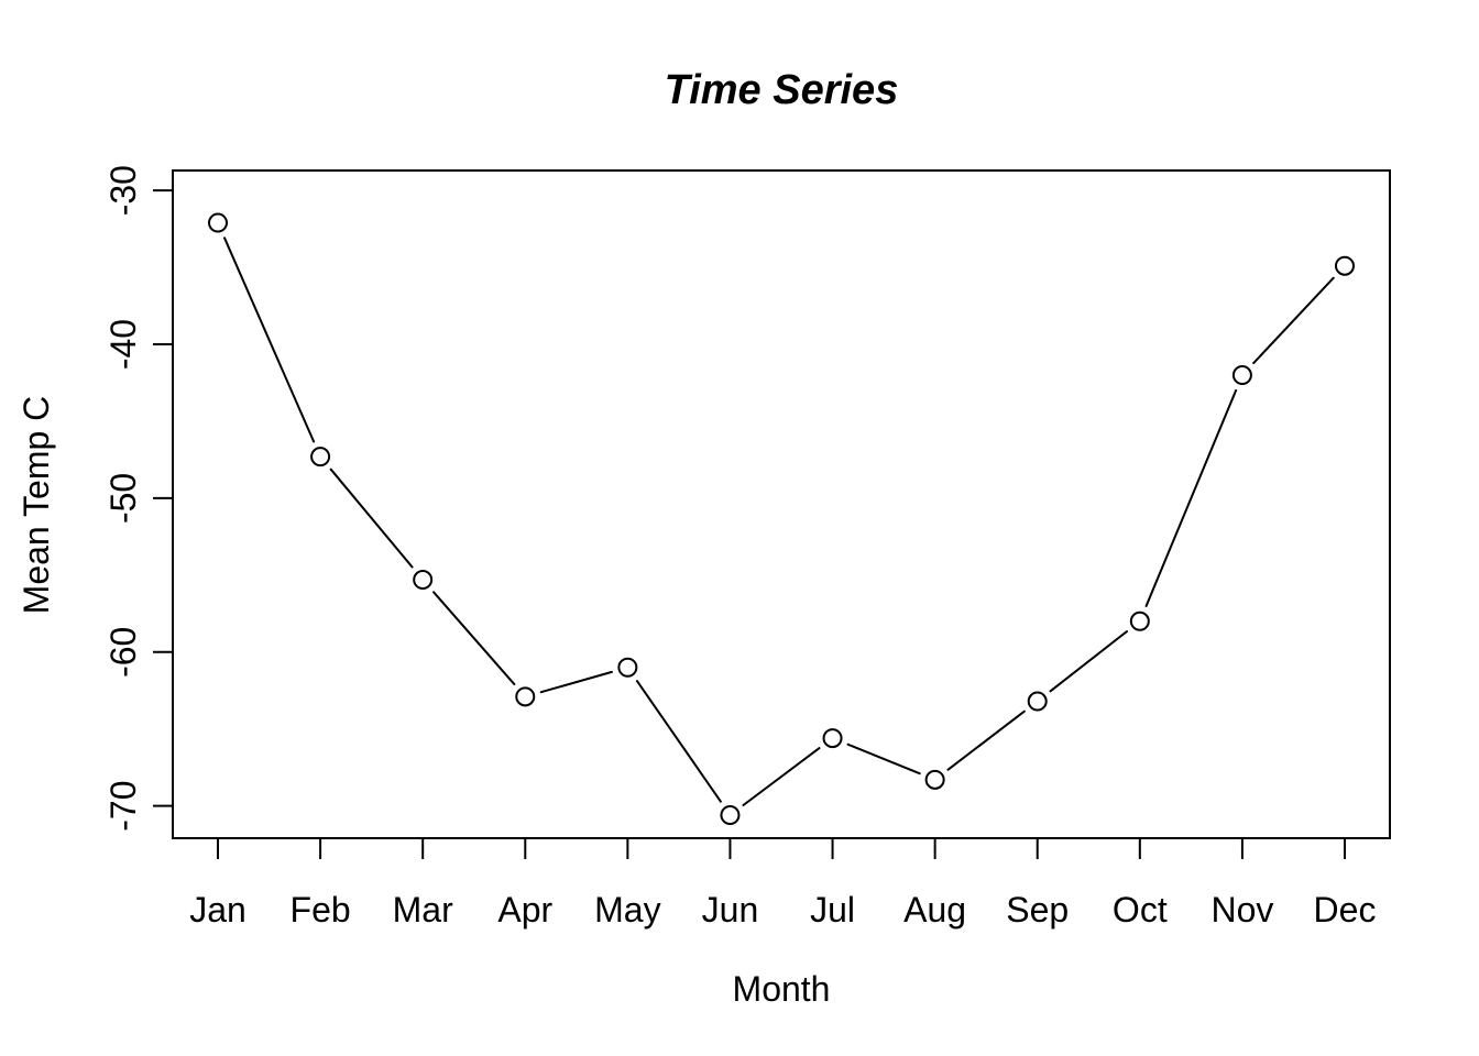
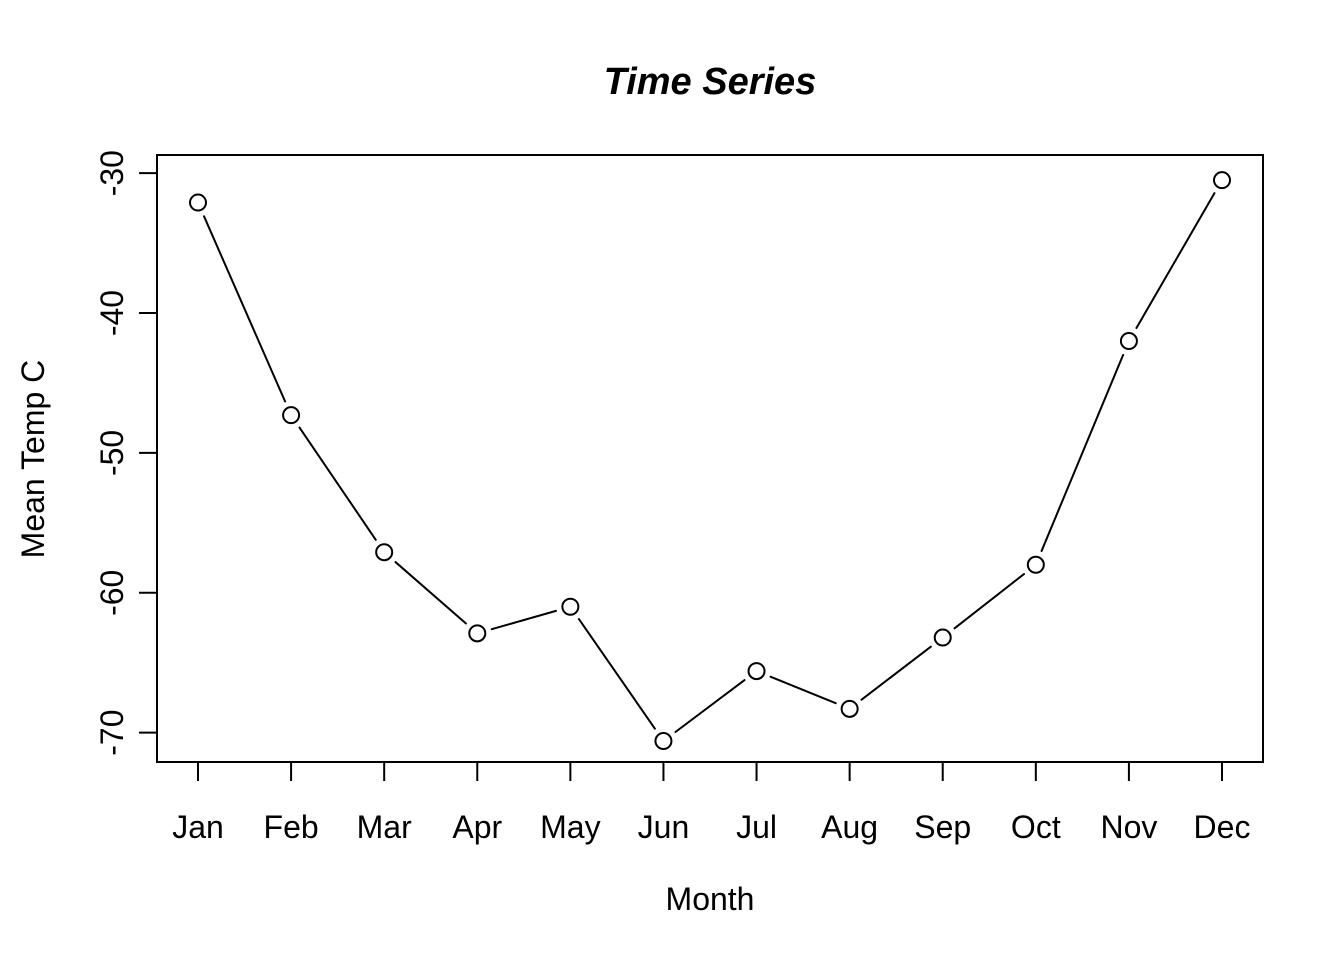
Mar: -55.3 -> -57.1
Dec: -34.9 -> -30.5
